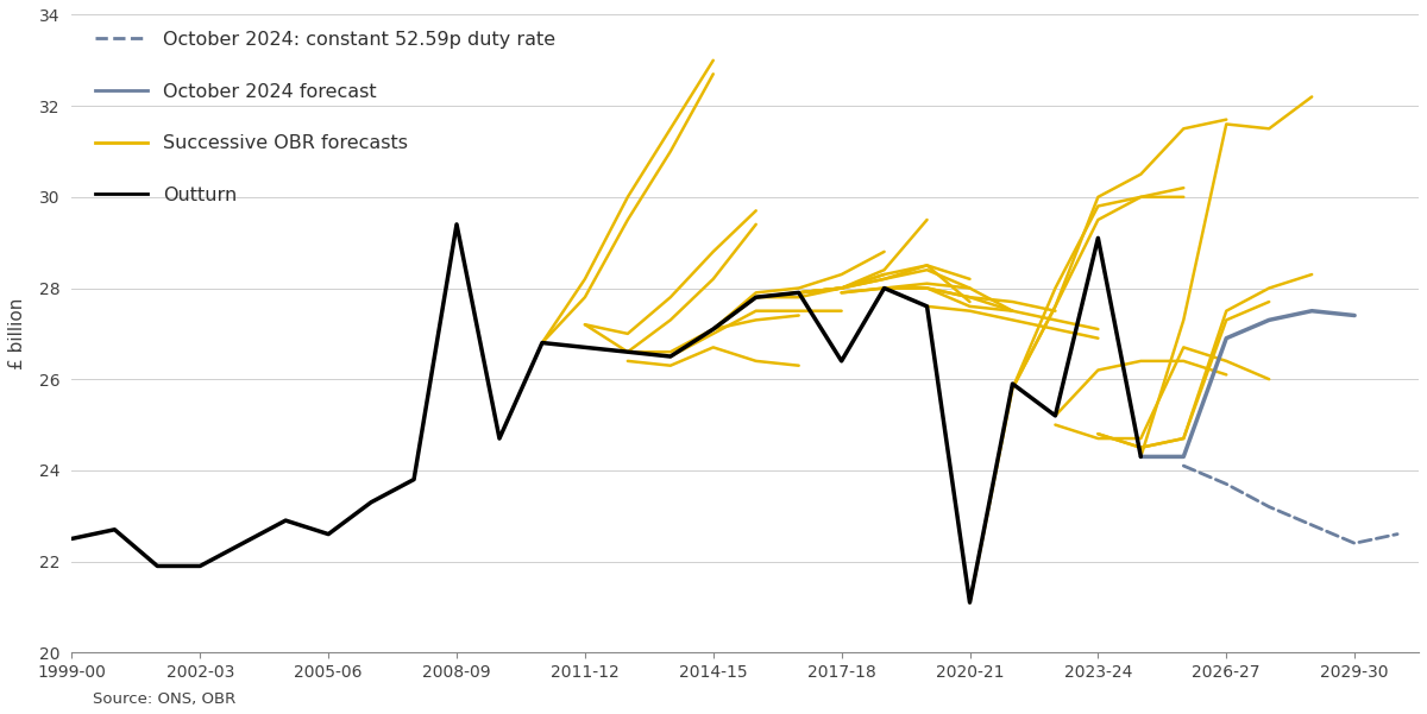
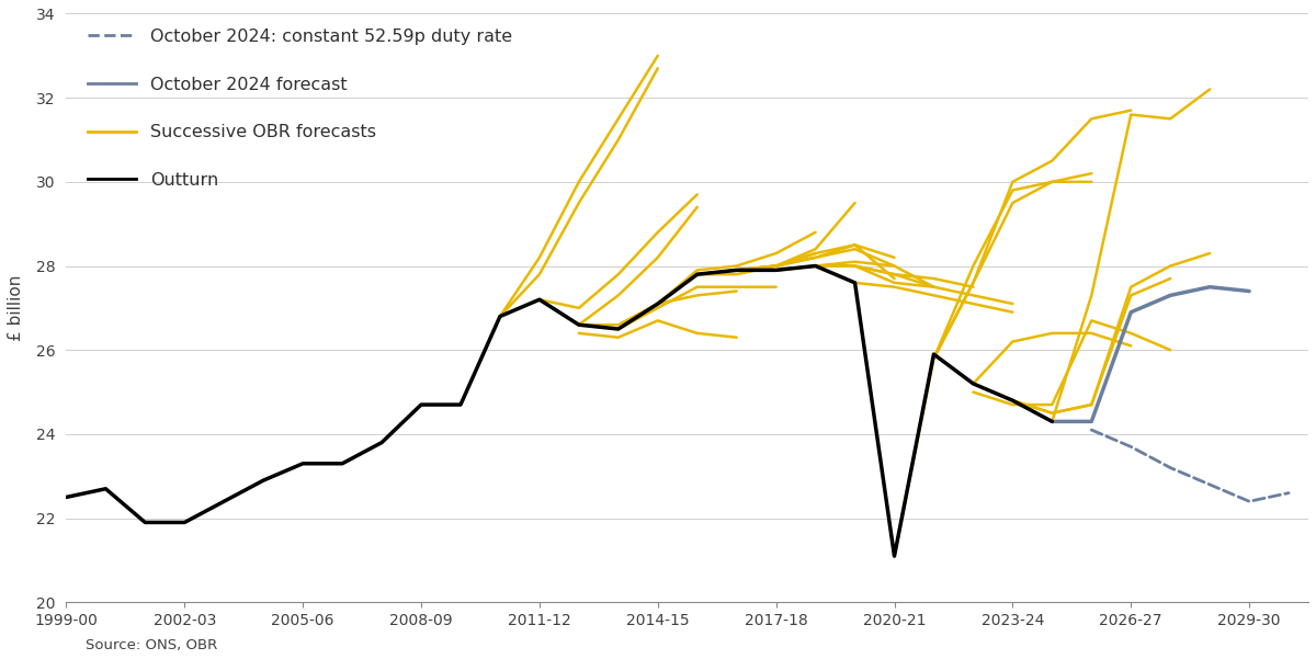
Outturn/2005-06: 22.6 -> 23.3
Outturn/2008-09: 29.4 -> 24.7
Outturn/2011-12: 26.7 -> 27.2
Outturn/2017-18: 26.4 -> 27.9
Outturn/2023-24: 29.1 -> 24.8
